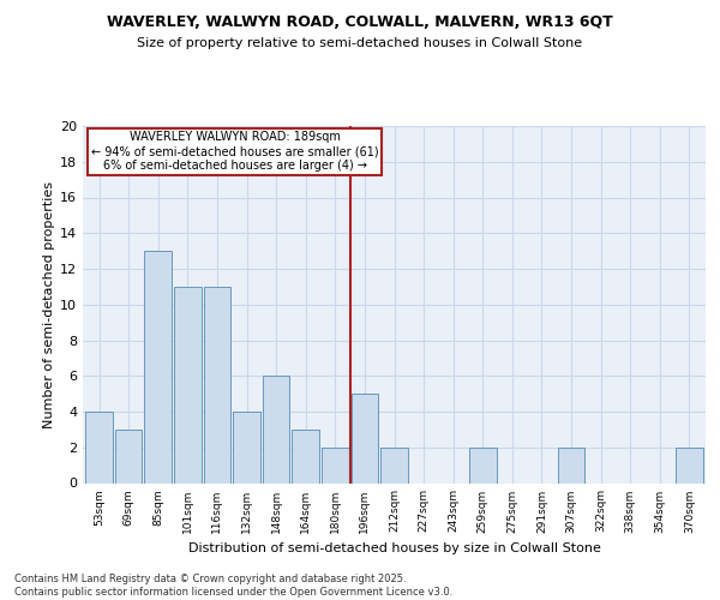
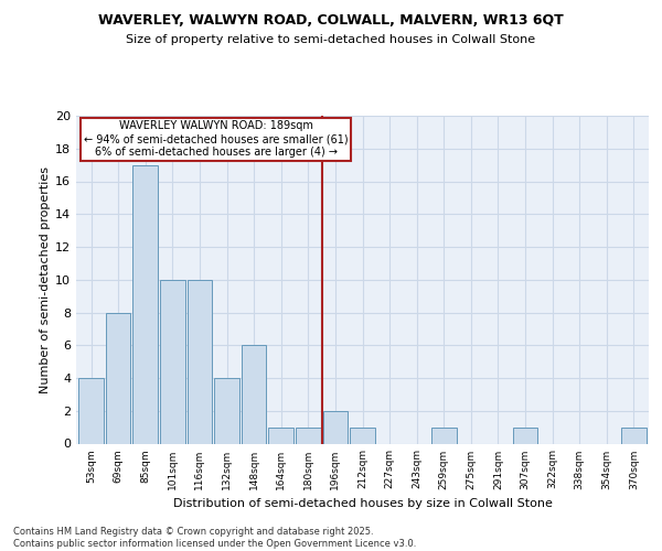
69sqm: 3 -> 8
85sqm: 13 -> 17
101sqm: 11 -> 10
116sqm: 11 -> 10
164sqm: 3 -> 1
180sqm: 2 -> 1
196sqm: 5 -> 2
212sqm: 2 -> 1
259sqm: 2 -> 1
307sqm: 2 -> 1
370sqm: 2 -> 1
